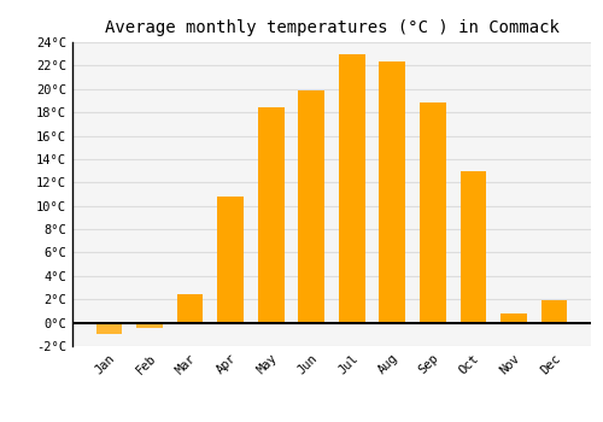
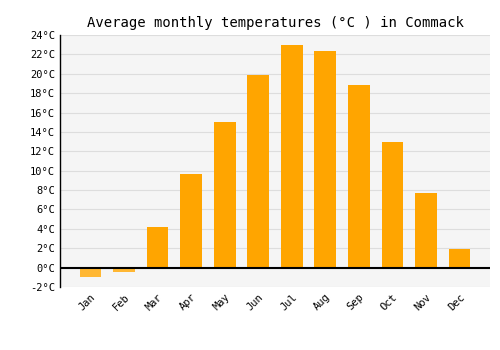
Mar: 2.4°C -> 4.2°C
Apr: 10.8°C -> 9.7°C
May: 18.4°C -> 15.0°C
Nov: 0.8°C -> 7.7°C
